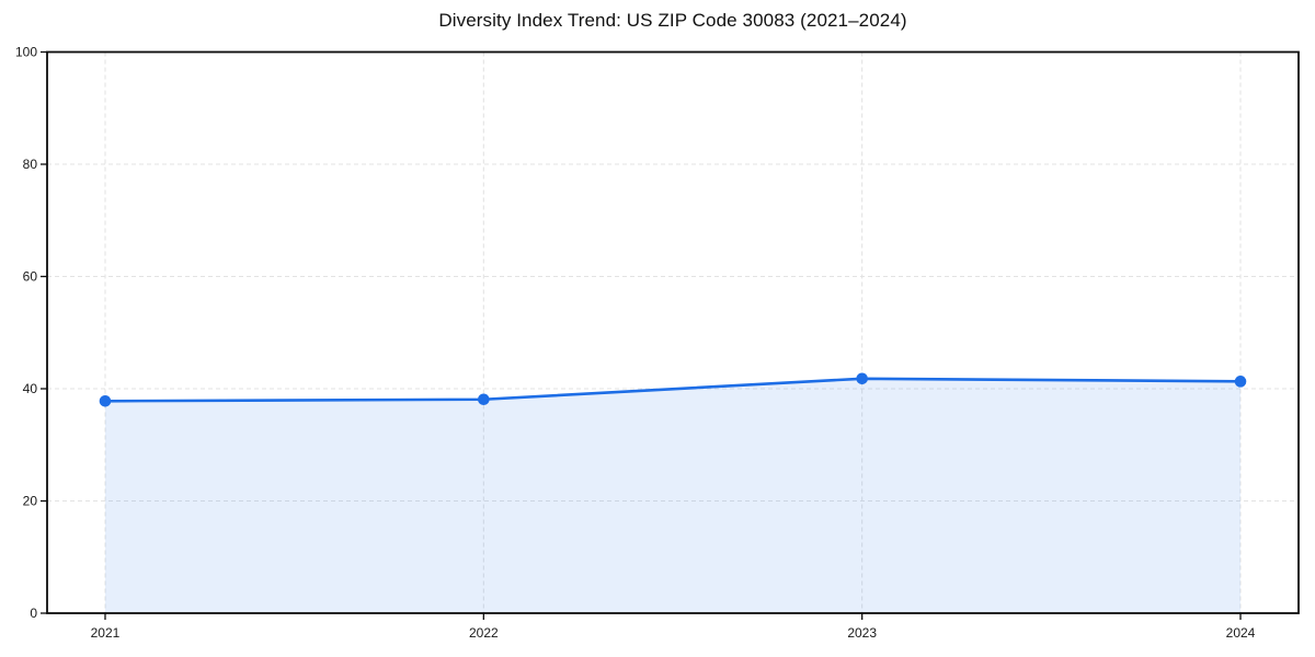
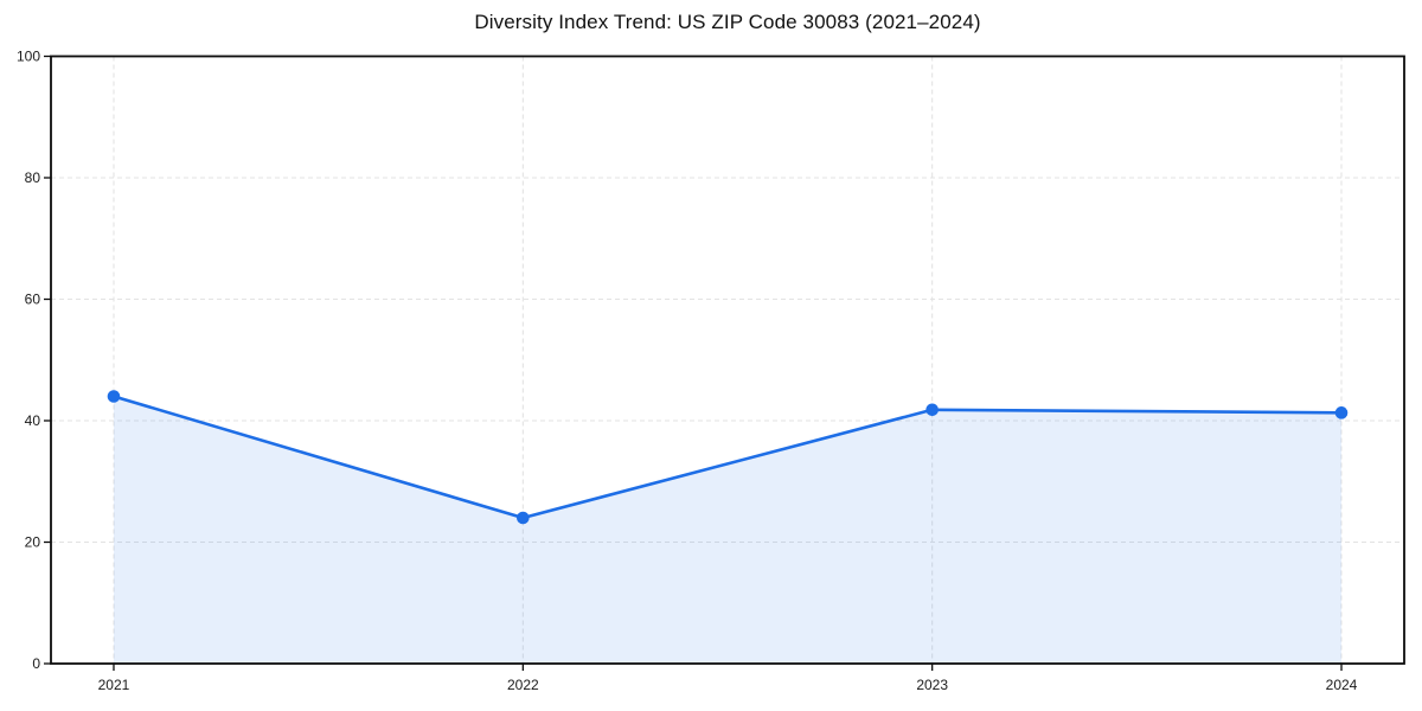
2021: 38 -> 44
2022: 38 -> 24
